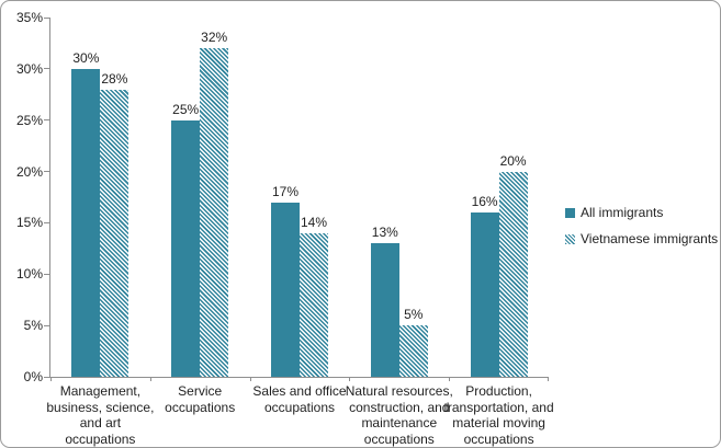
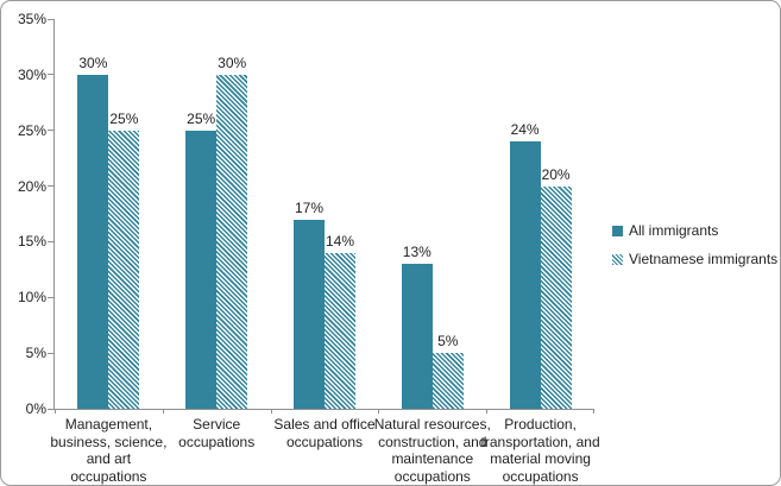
Vietnamese immigrants/Management, business, science, and art occupations: 28% -> 25%
Vietnamese immigrants/Service occupations: 32% -> 30%
All immigrants/Production, transportation, and material moving occupations: 16% -> 24%
